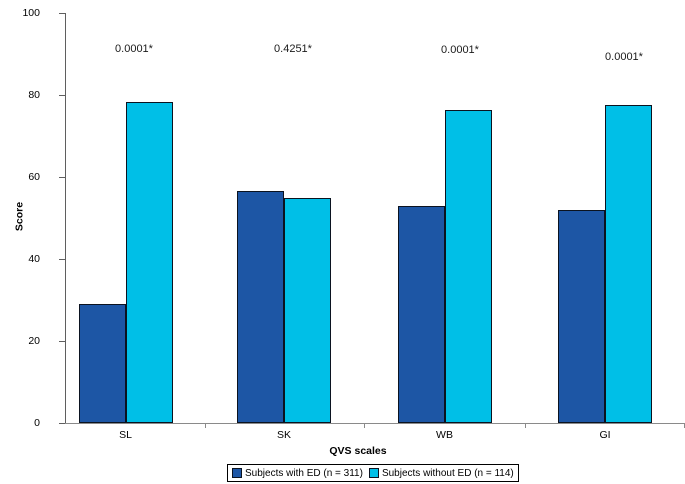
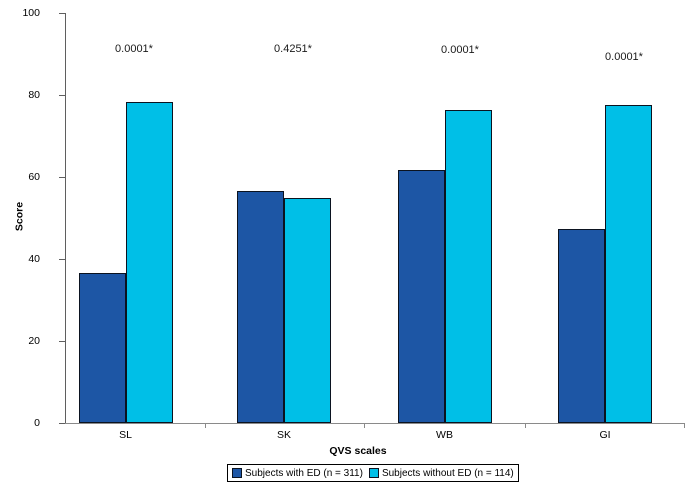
Subjects with ED (n = 311)/SL: 29 -> 37
Subjects with ED (n = 311)/WB: 53 -> 62
Subjects with ED (n = 311)/GI: 52 -> 47
